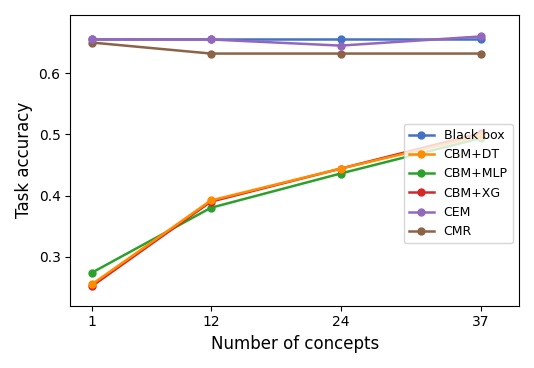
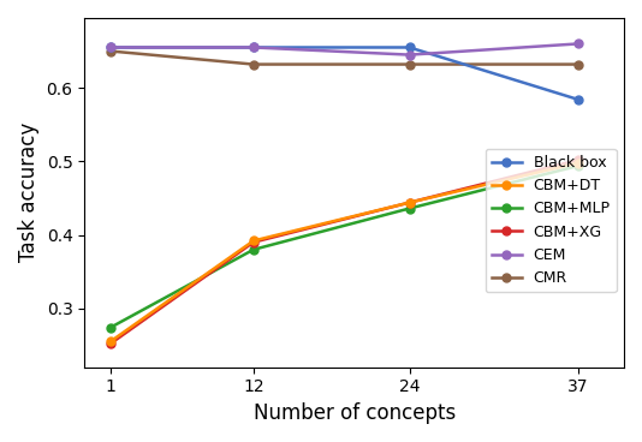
Black box/37: 0.655 -> 0.584
